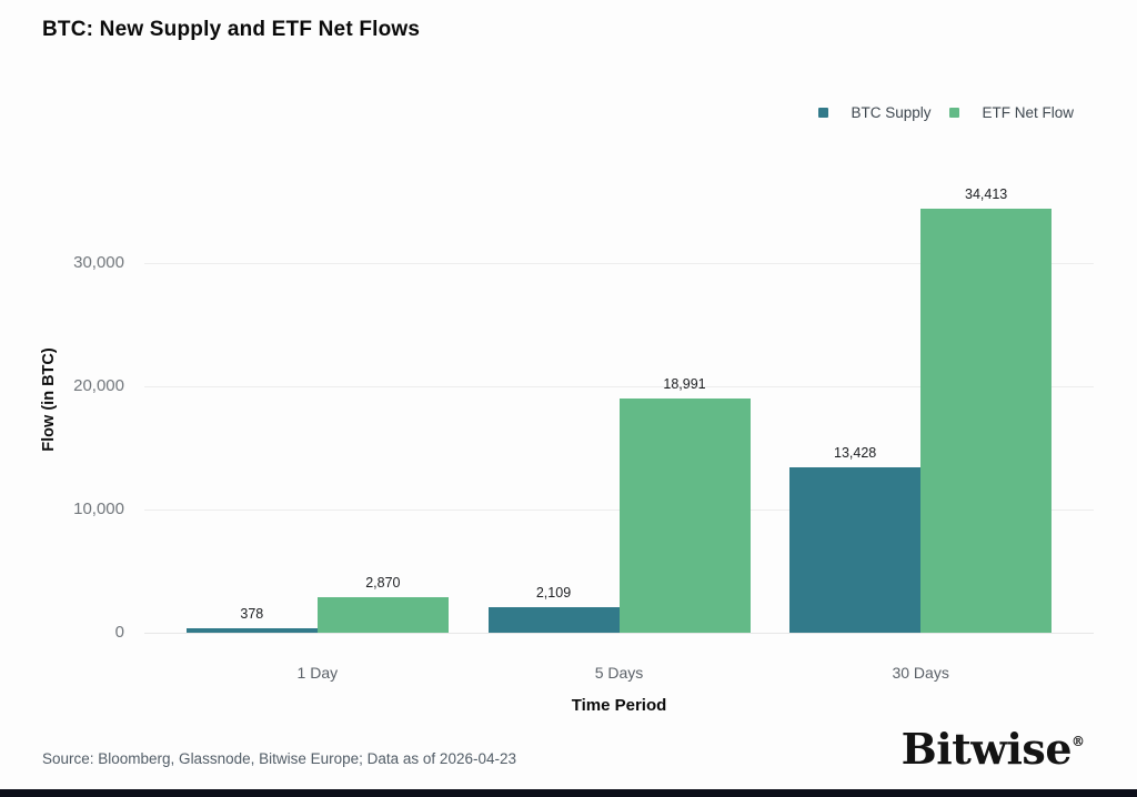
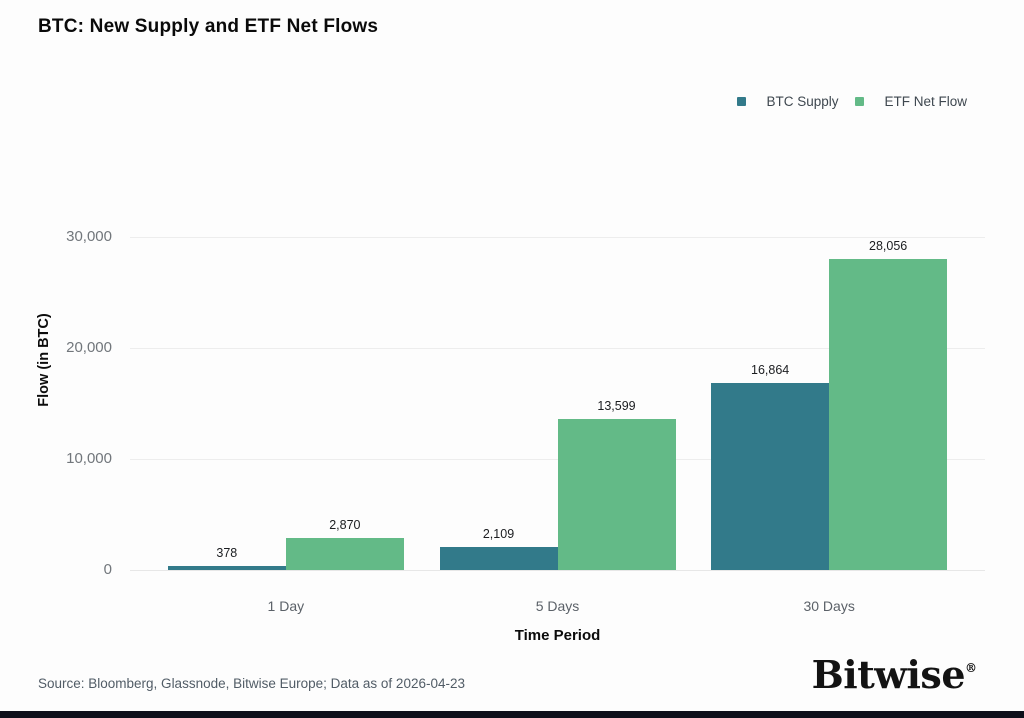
ETF Net Flow/5 Days: 18,991 -> 13,599
BTC Supply/30 Days: 13,428 -> 16,864
ETF Net Flow/30 Days: 34,413 -> 28,056
